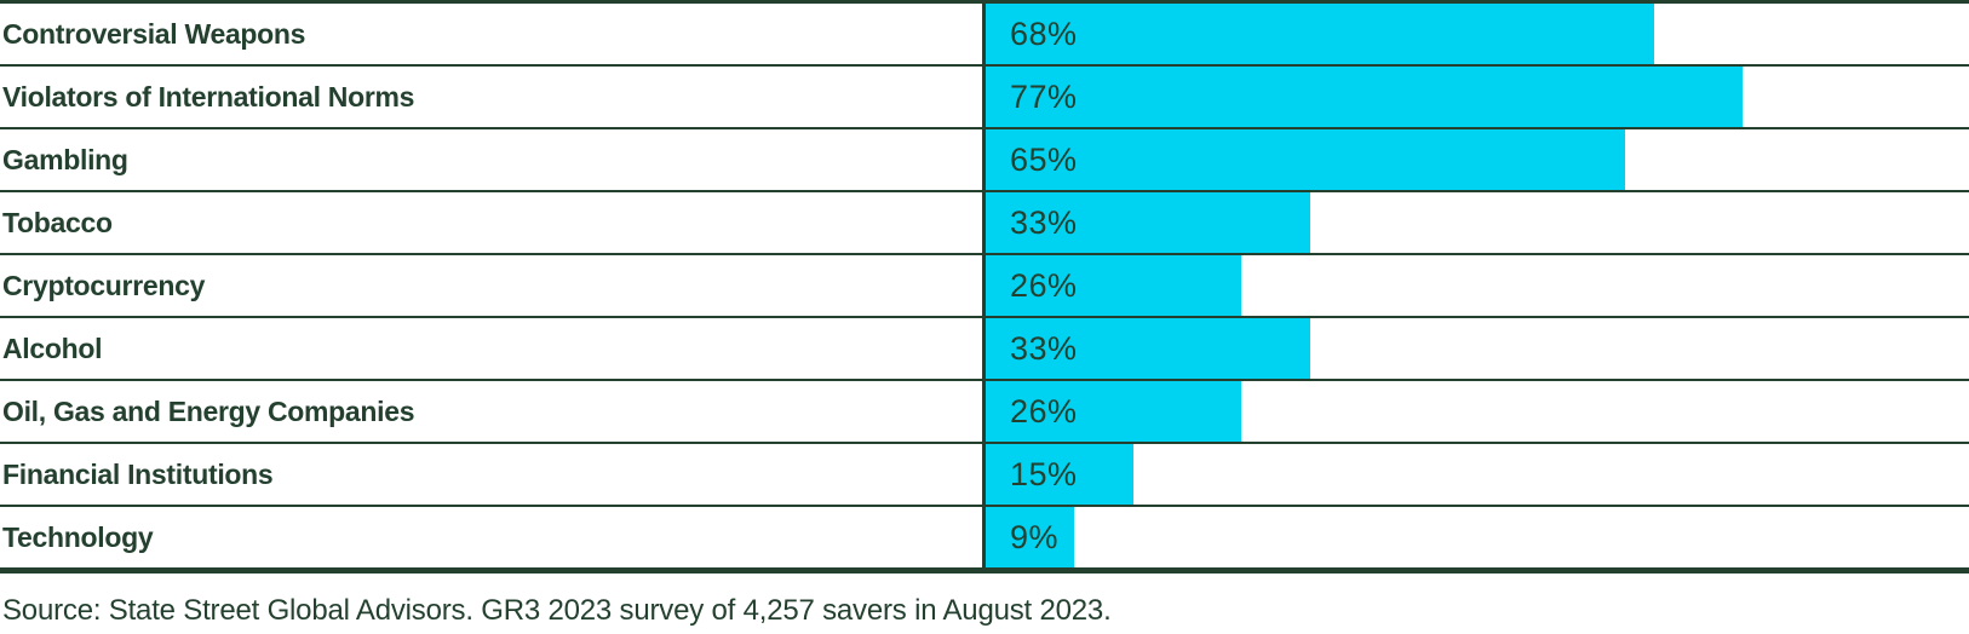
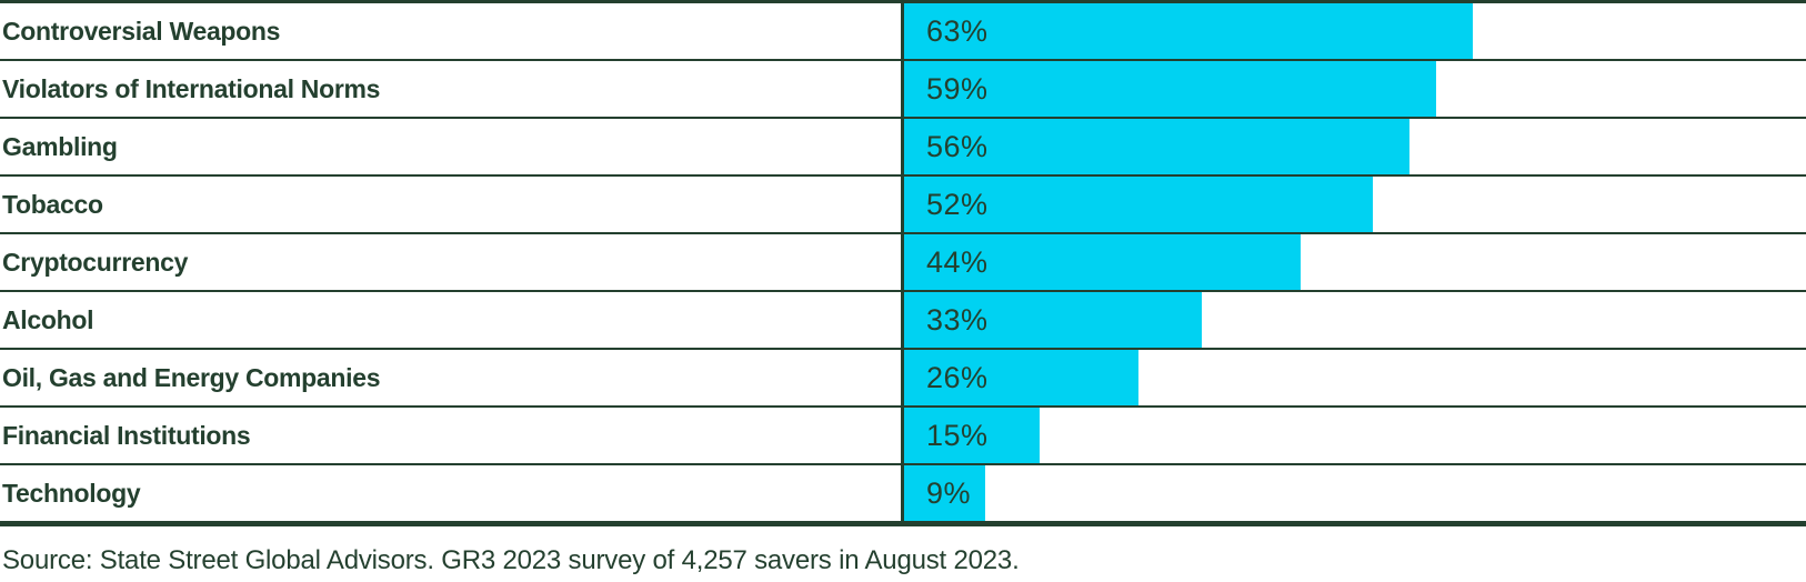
Controversial Weapons: 68% -> 63%
Violators of International Norms: 77% -> 59%
Gambling: 65% -> 56%
Tobacco: 33% -> 52%
Cryptocurrency: 26% -> 44%
